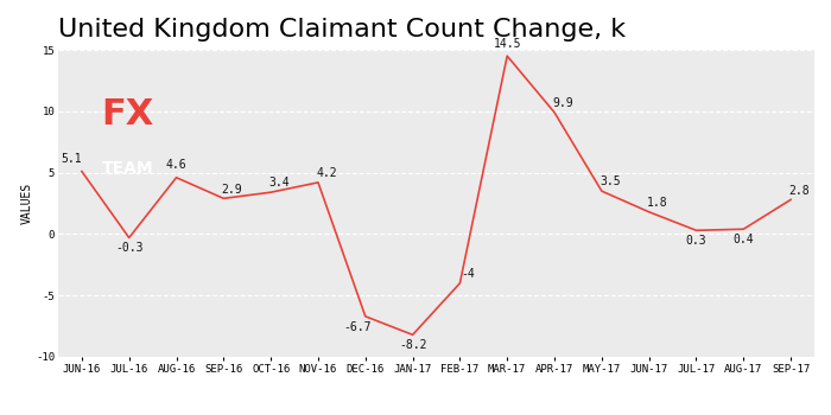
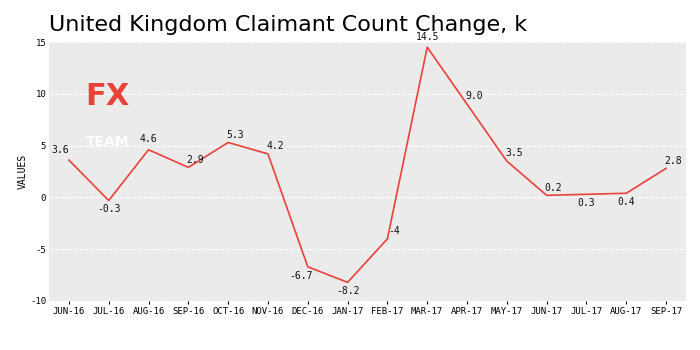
JUN-16: 5.1 -> 3.6
OCT-16: 3.4 -> 5.3
APR-17: 9.9 -> 9.0
JUN-17: 1.8 -> 0.2
